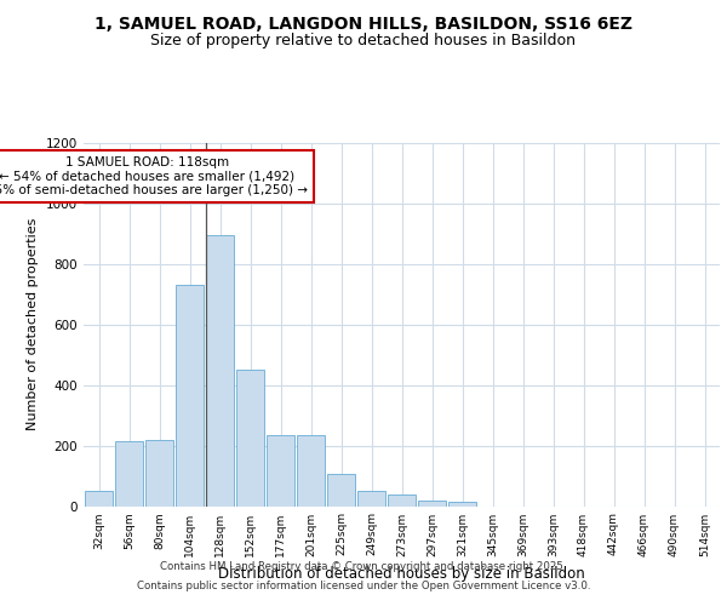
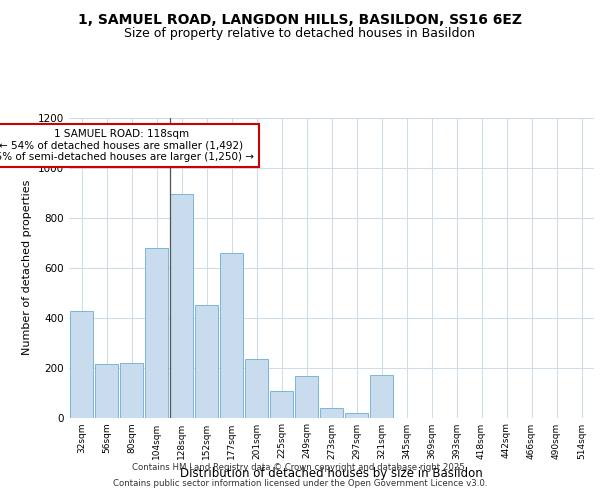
32sqm: 50 -> 425
104sqm: 730 -> 680
177sqm: 235 -> 660
249sqm: 50 -> 165
321sqm: 15 -> 170
